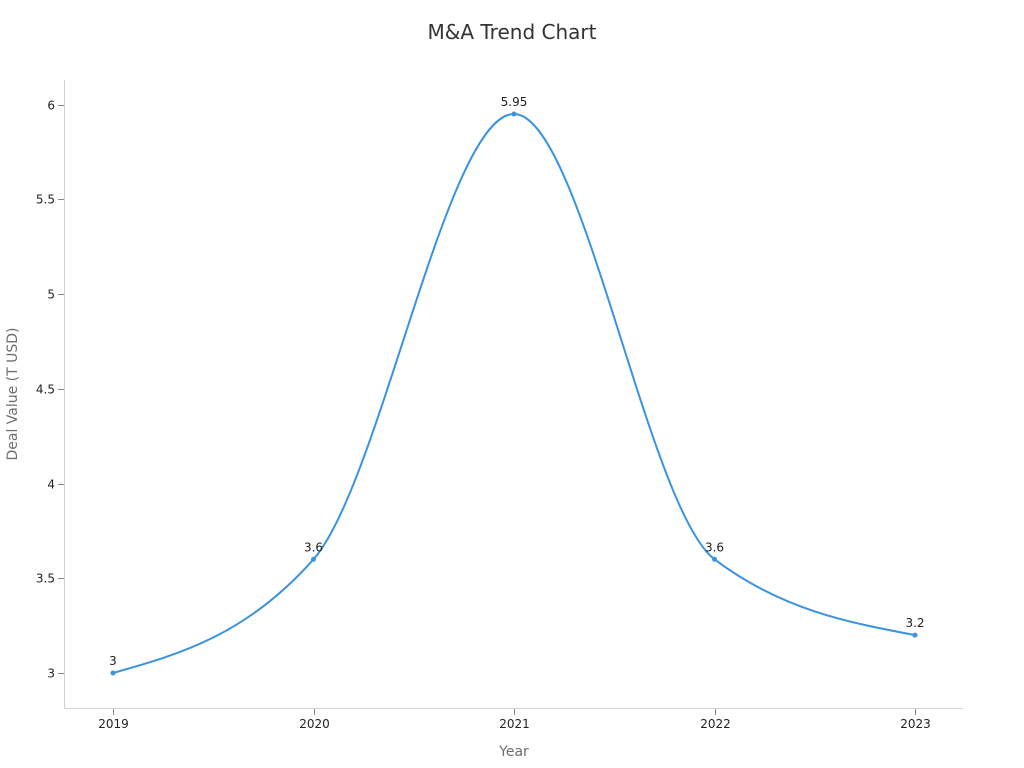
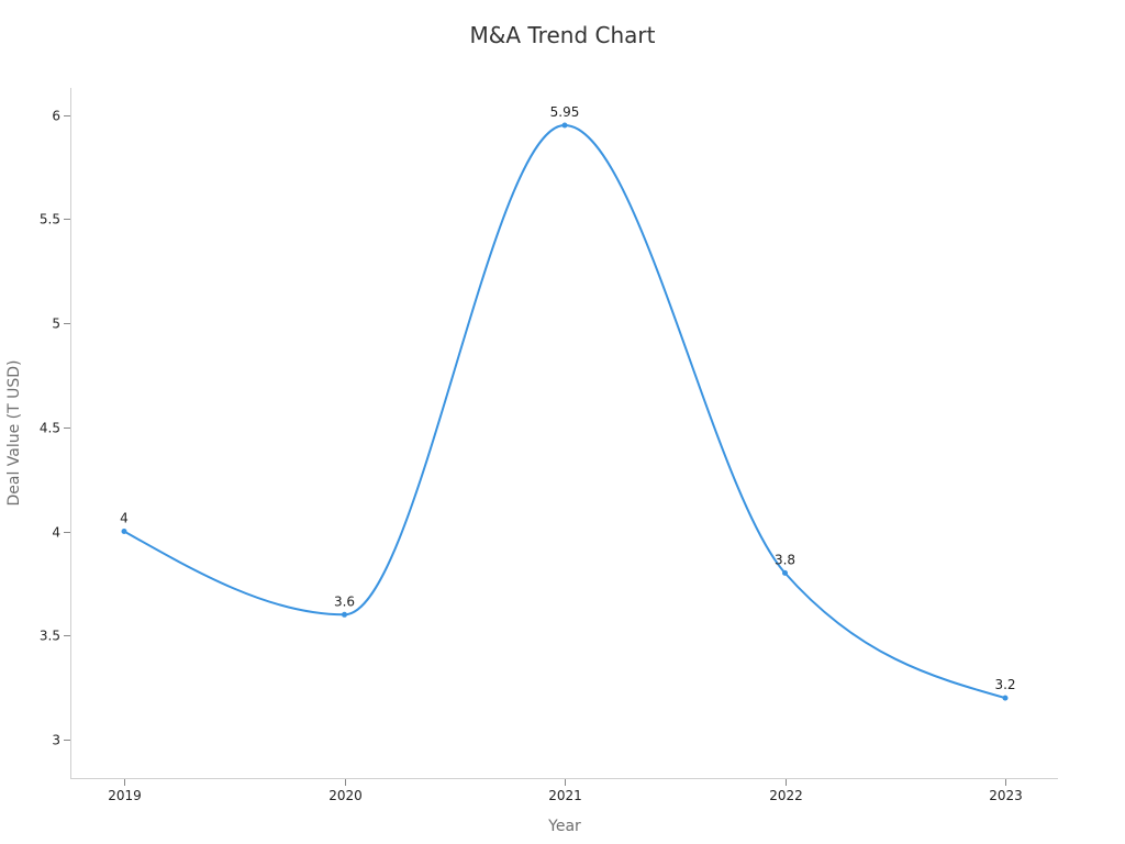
2019: 3 -> 4
2022: 3.6 -> 3.8
